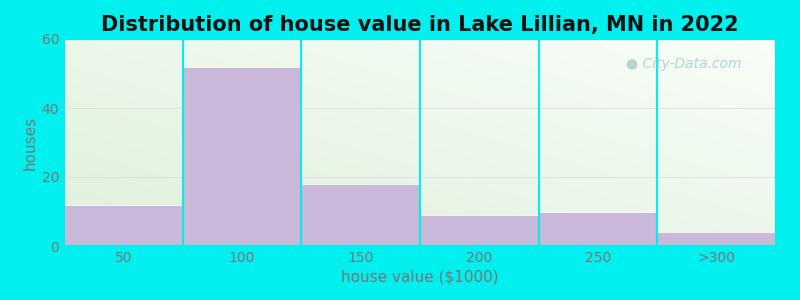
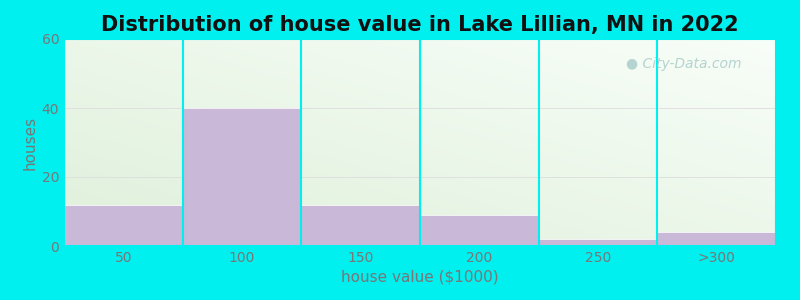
100: 52 -> 40
150: 18 -> 12
250: 10 -> 2
